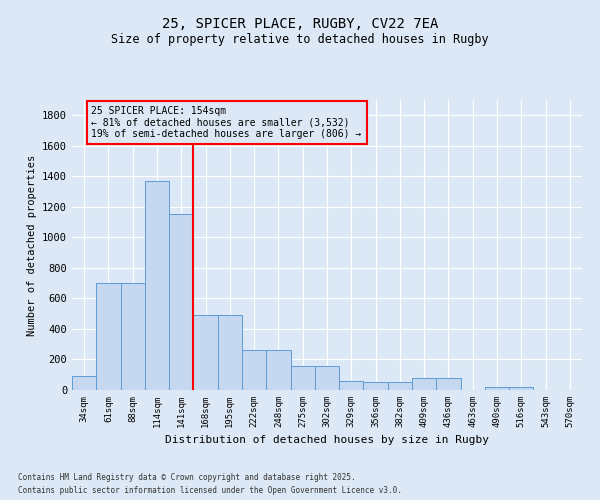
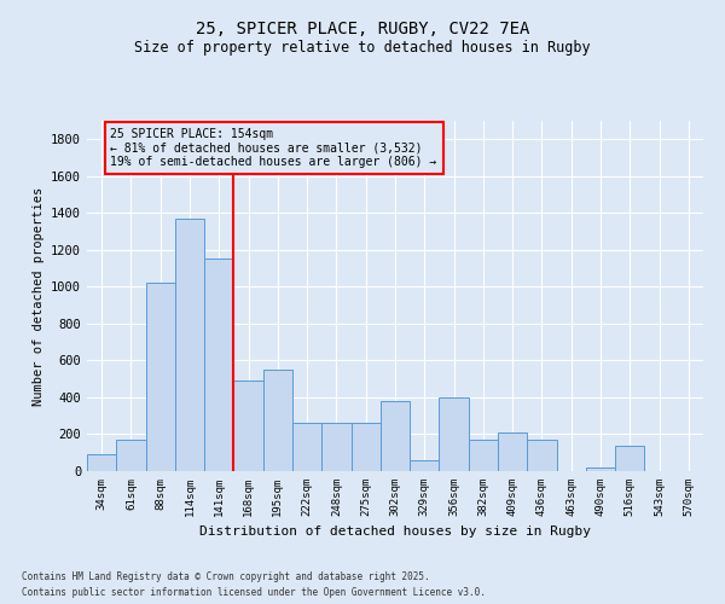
61sqm: 700 -> 170
88sqm: 700 -> 1020
195sqm: 490 -> 550
275sqm: 160 -> 260
302sqm: 160 -> 380
356sqm: 50 -> 400
382sqm: 50 -> 170
409sqm: 80 -> 210
436sqm: 80 -> 170
516sqm: 20 -> 140
